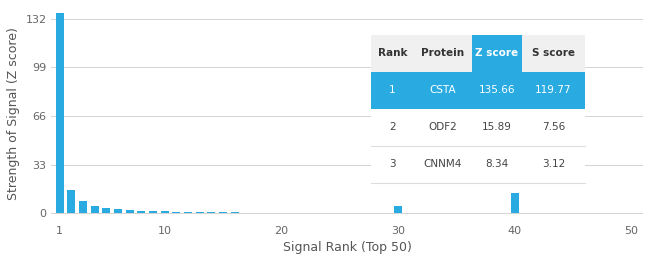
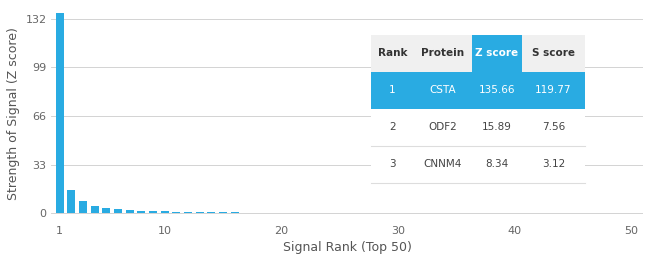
30: 5 -> 0
40: 14 -> 0
